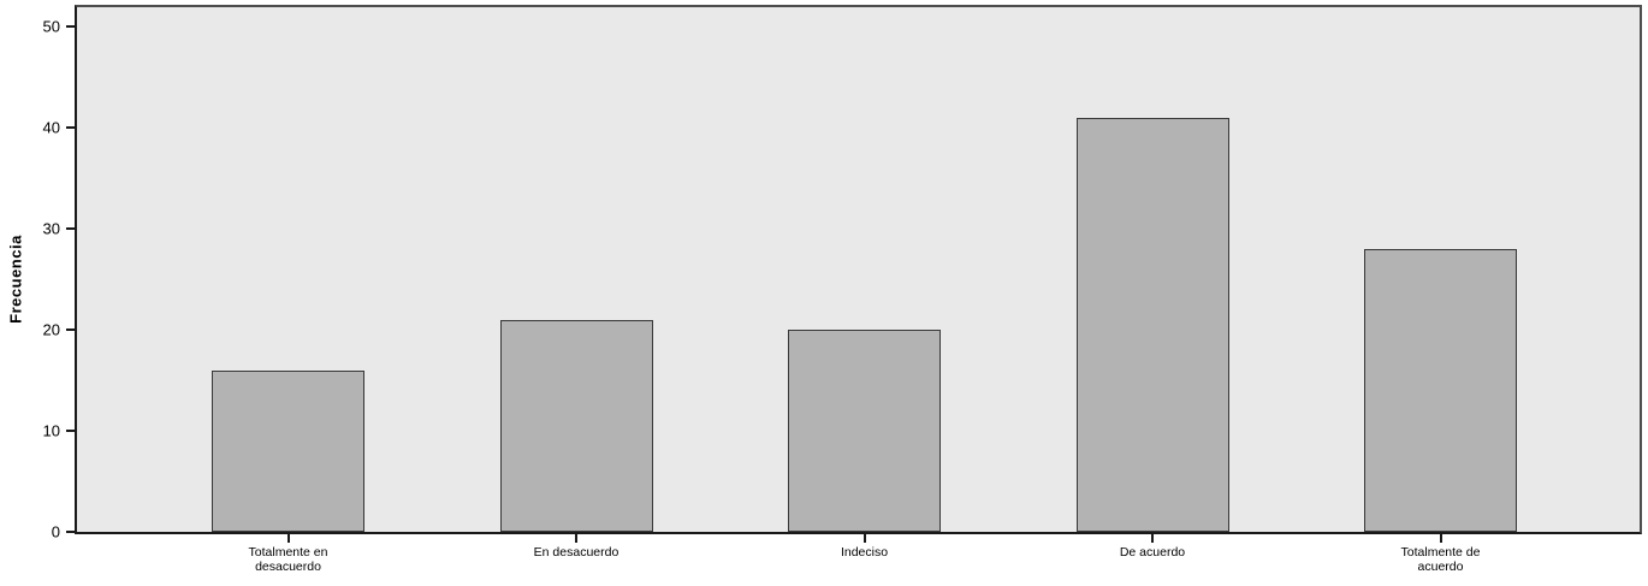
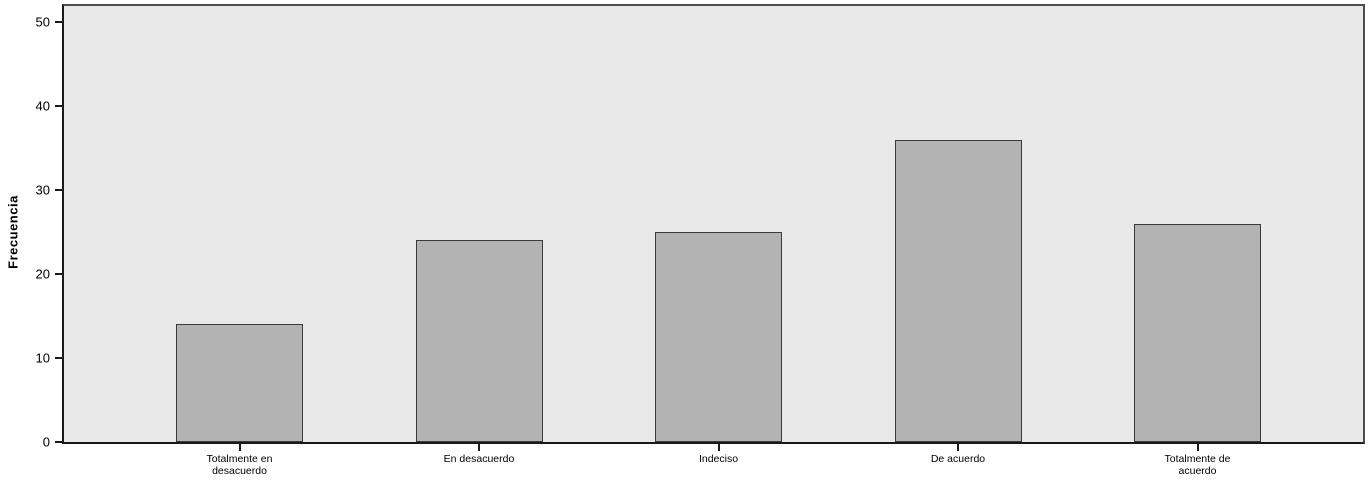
Totalmente en desacuerdo: 16 -> 14
En desacuerdo: 21 -> 24
Indeciso: 20 -> 25
De acuerdo: 41 -> 36
Totalmente de acuerdo: 28 -> 26
